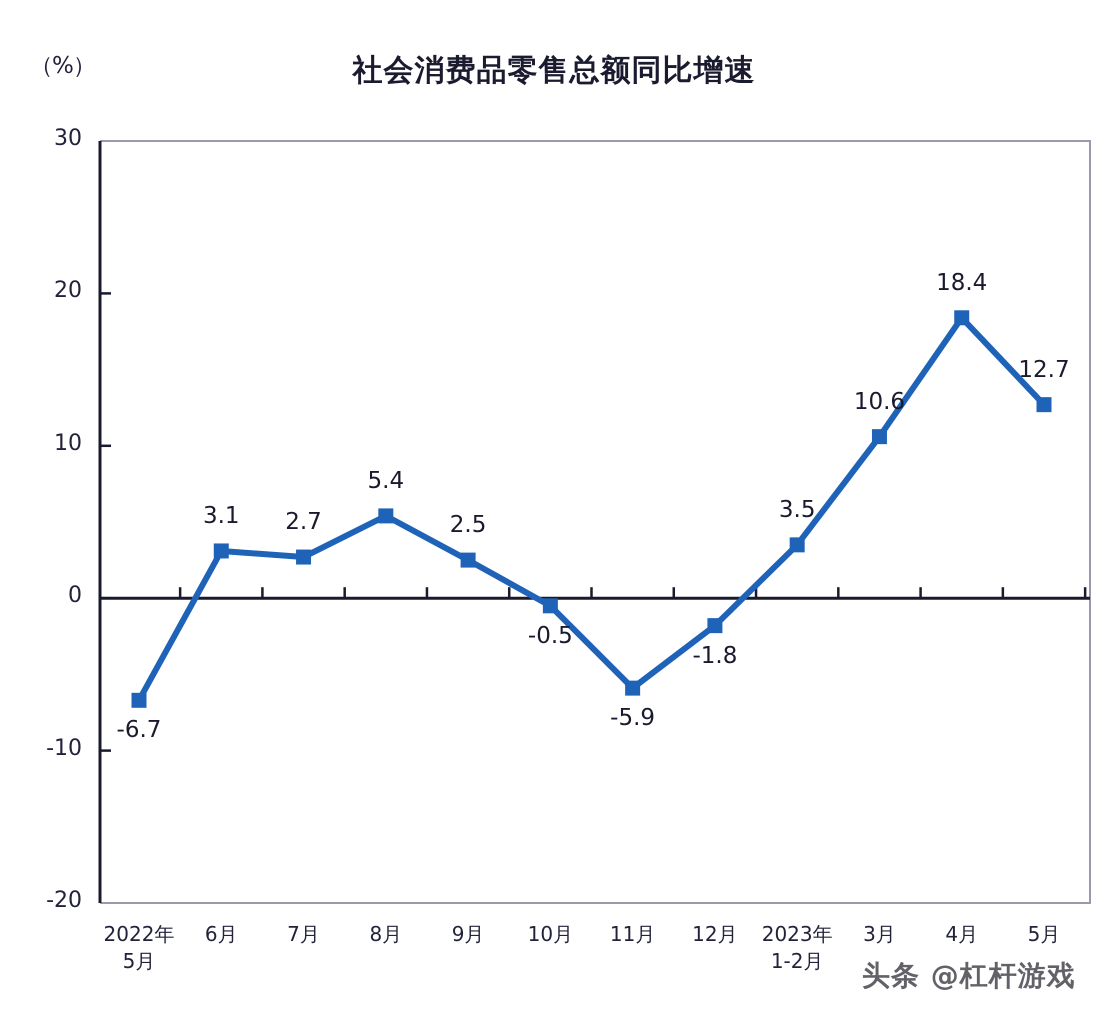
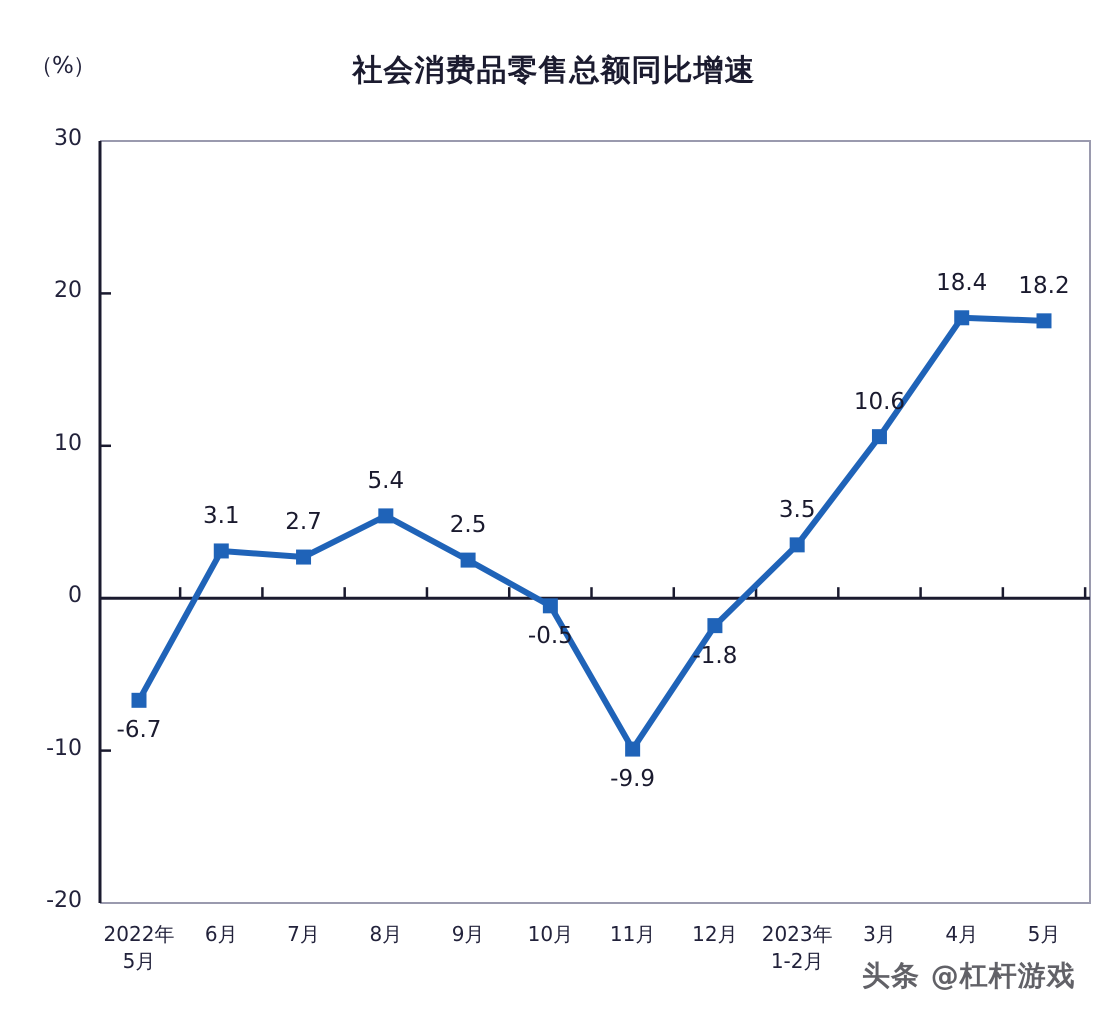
11月: -5.9 -> -9.9
5月: 12.7 -> 18.2
